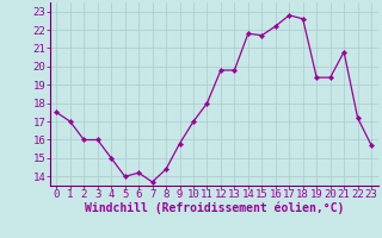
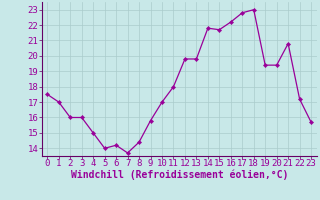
18: 22.6 -> 23.0
